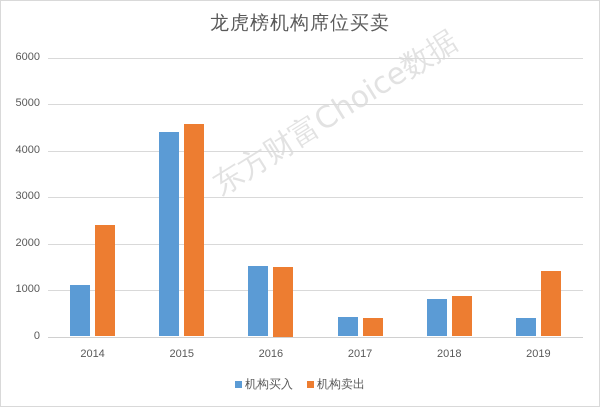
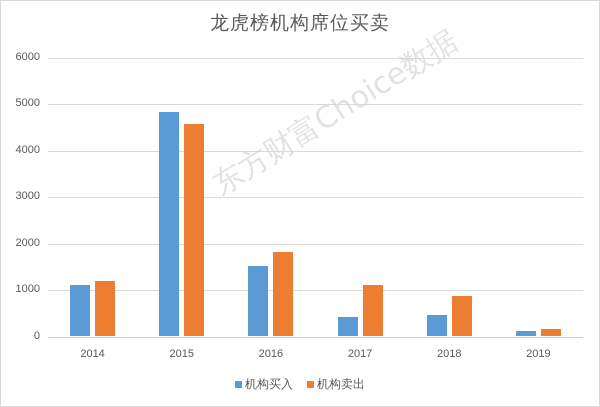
机构卖出/2014: 2400 -> 1200
机构买入/2015: 4400 -> 4800
机构卖出/2016: 1500 -> 1800
机构卖出/2017: 400 -> 1100
机构买入/2018: 800 -> 500
机构买入/2019: 400 -> 100
机构卖出/2019: 1400 -> 200
